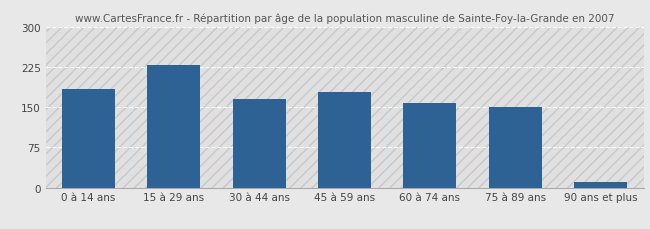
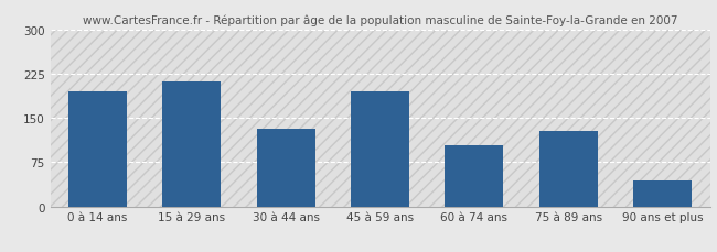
0 à 14 ans: 183 -> 194
15 à 29 ans: 228 -> 212
30 à 44 ans: 165 -> 132
45 à 59 ans: 178 -> 194
60 à 74 ans: 158 -> 104
75 à 89 ans: 150 -> 128
90 ans et plus: 10 -> 44
